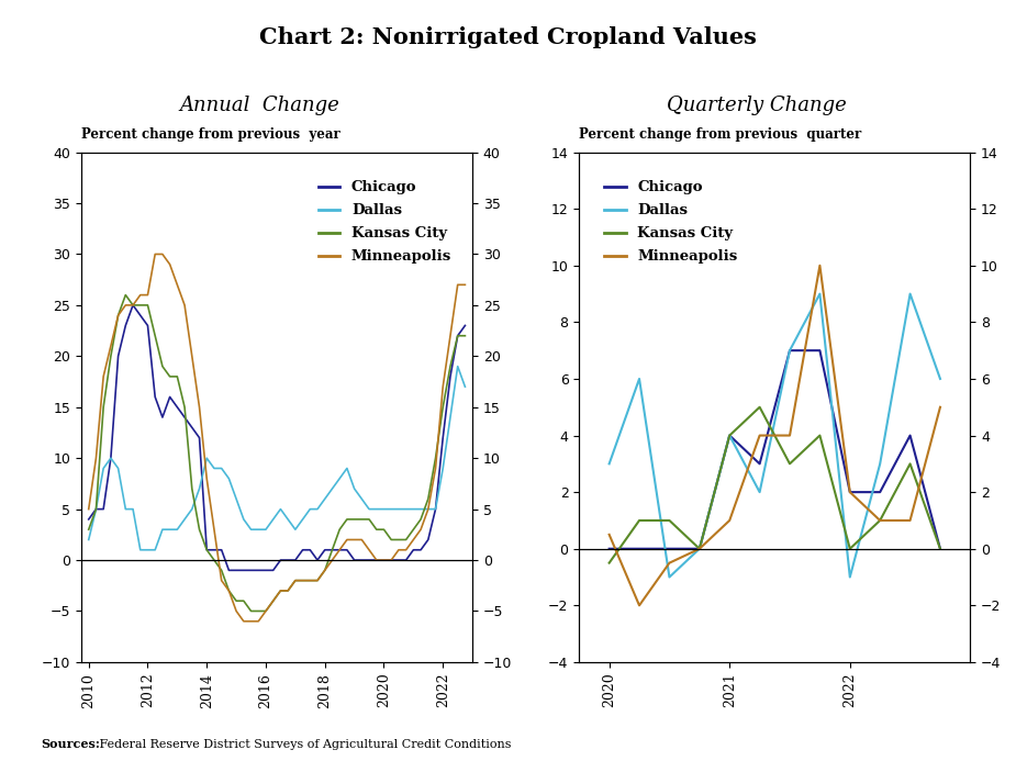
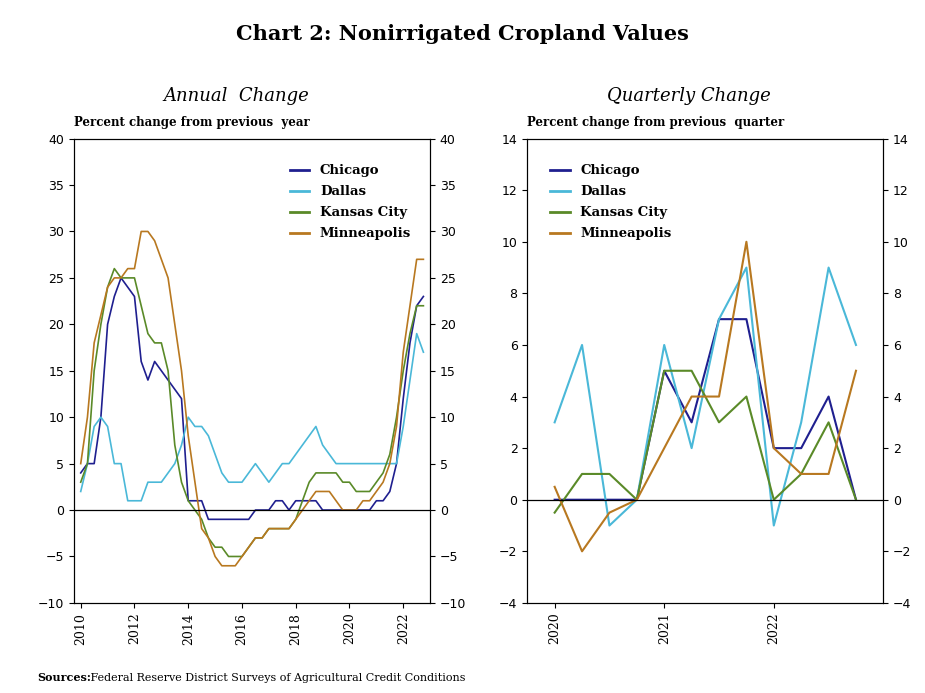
Chicago/2021: 4 -> 5
Dallas/2021: 4 -> 6
Kansas City/2021: 4.0 -> 5.0
Minneapolis/2021: 1.0 -> 2.0
